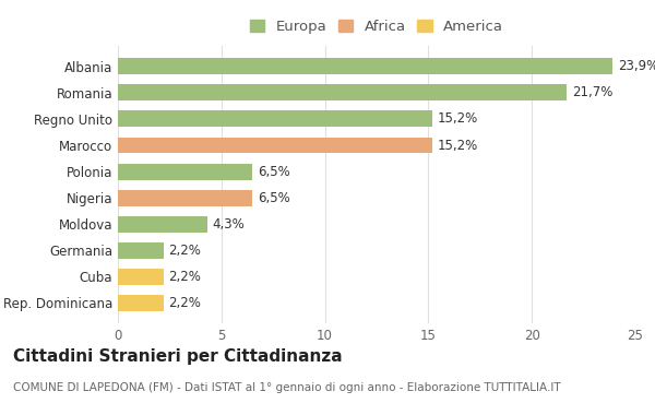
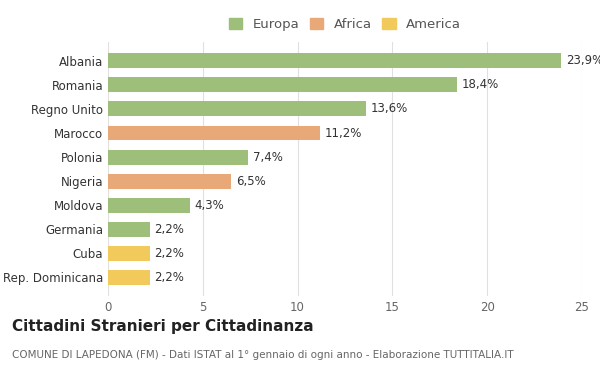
Romania: 21,7% -> 18,4%
Regno Unito: 15,2% -> 13,6%
Marocco: 15,2% -> 11,2%
Polonia: 6,5% -> 7,4%
